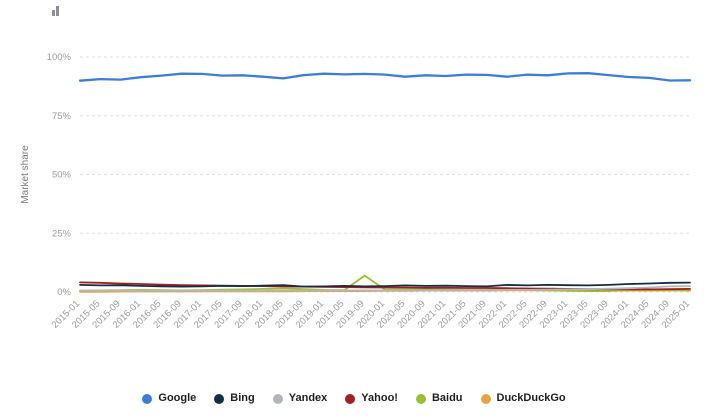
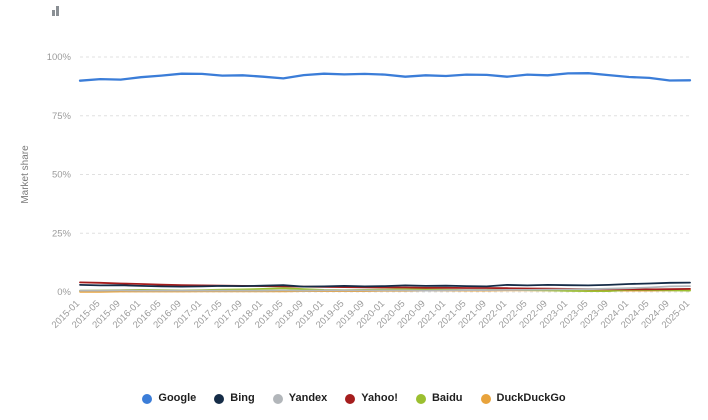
Baidu/2019-09: 7% -> 1%
